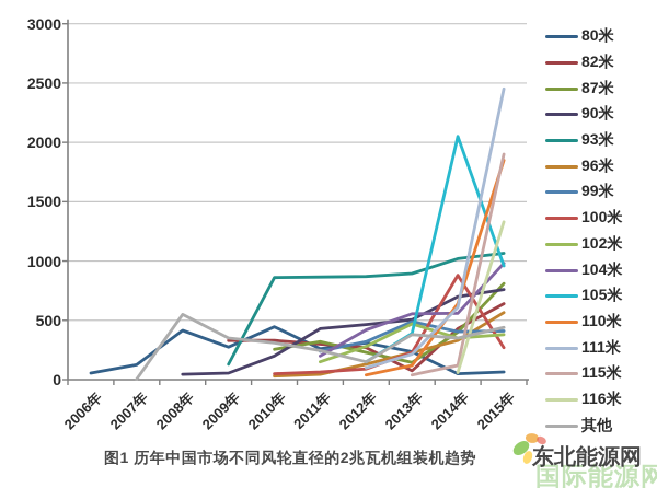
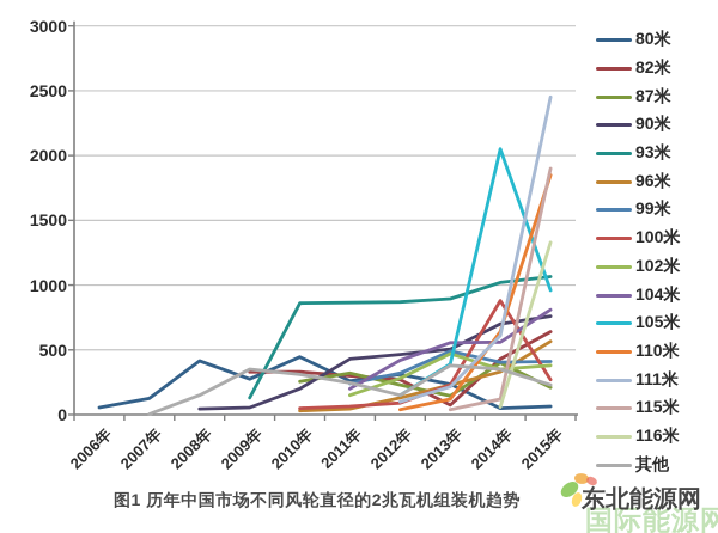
其他/2008年: 550 -> 150
87米/2015年: 810 -> 210
104米/2015年: 980 -> 810
其他/2015年: 440 -> 230
